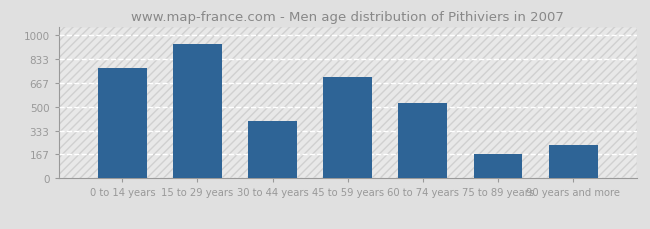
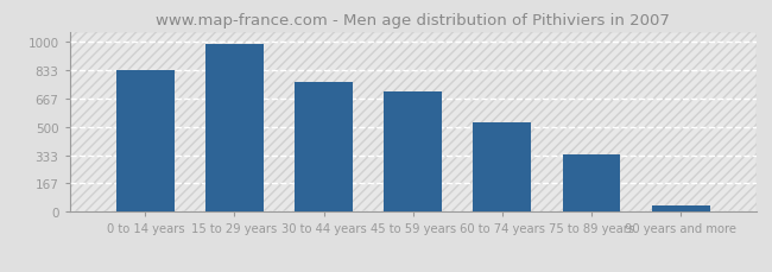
0 to 14 years: 770 -> 830
15 to 29 years: 940 -> 990
30 to 44 years: 400 -> 760
75 to 89 years: 170 -> 340
90 years and more: 230 -> 40
